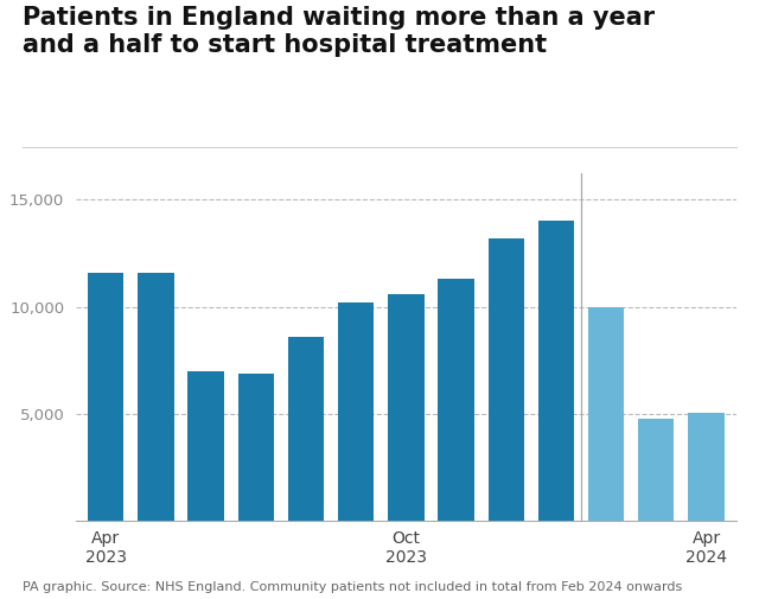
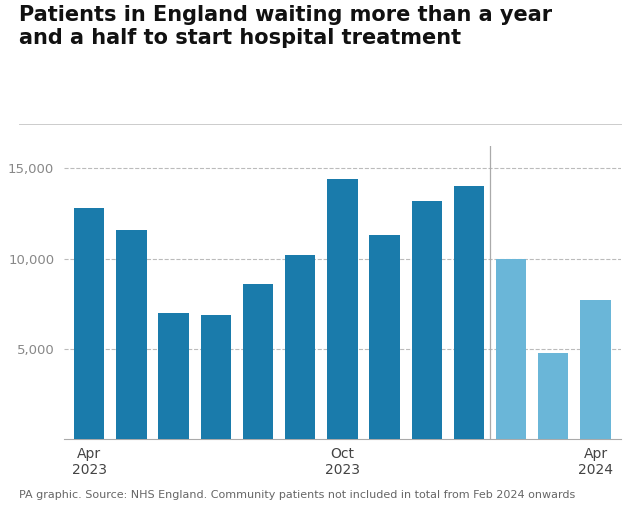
Apr 2023: 11,600 -> 12,800
Oct 2023: 10,600 -> 14,400
Apr 2024: 5,000 -> 7,700
